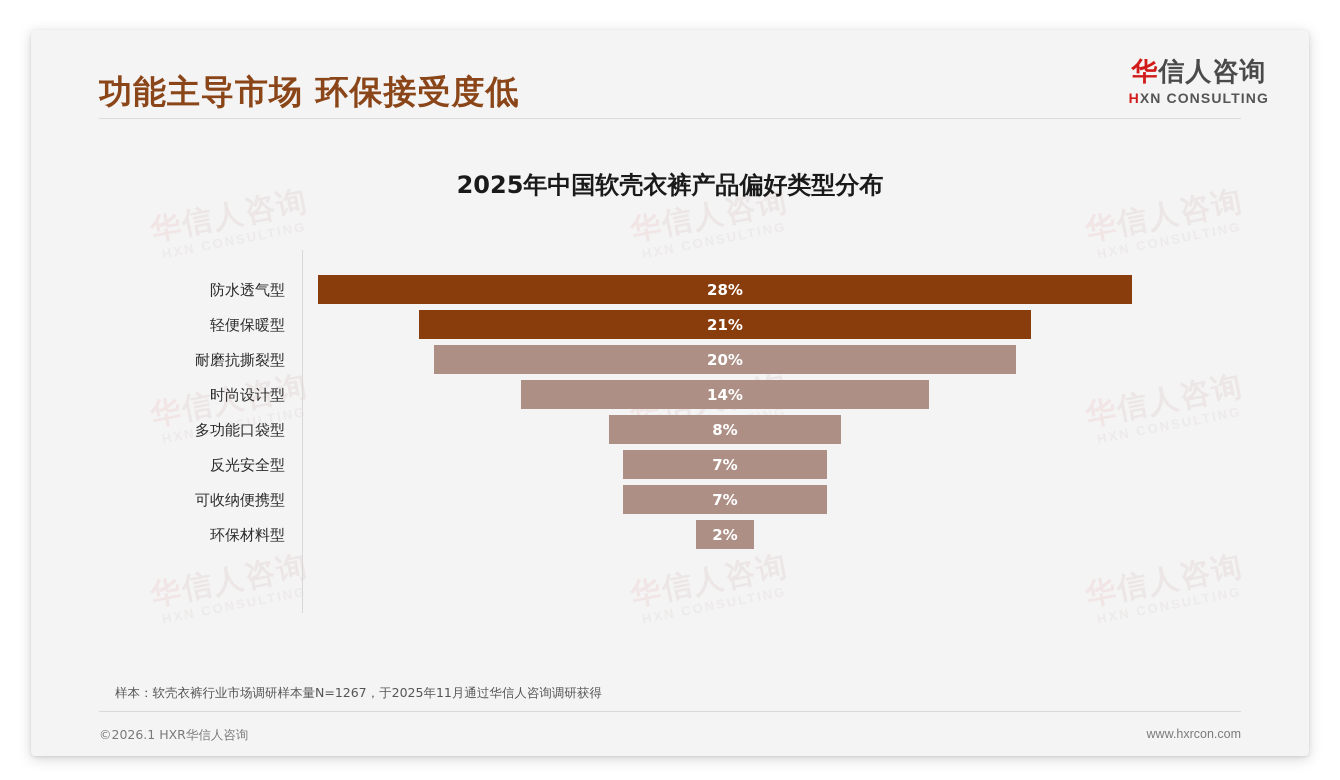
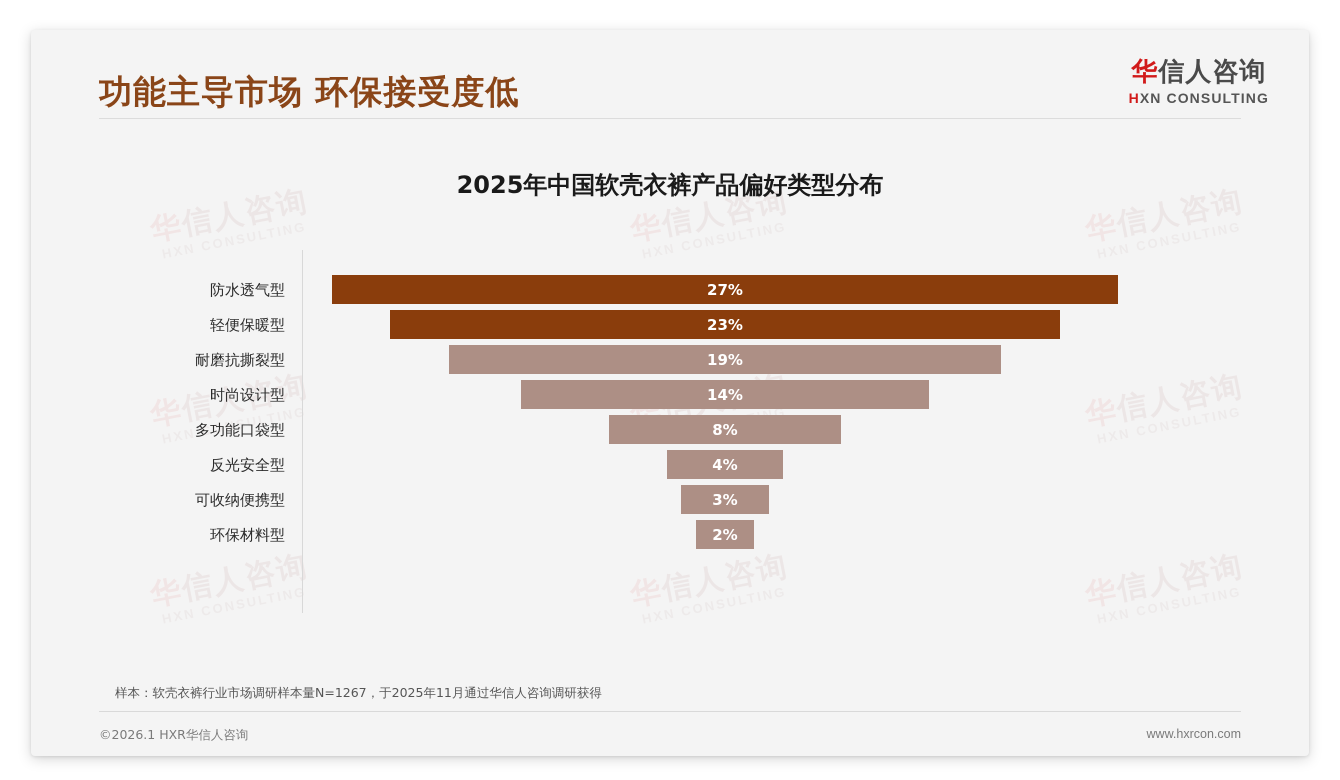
防水透气型: 28% -> 27%
轻便保暖型: 21% -> 23%
耐磨抗撕裂型: 20% -> 19%
反光安全型: 7% -> 4%
可收纳便携型: 7% -> 3%
